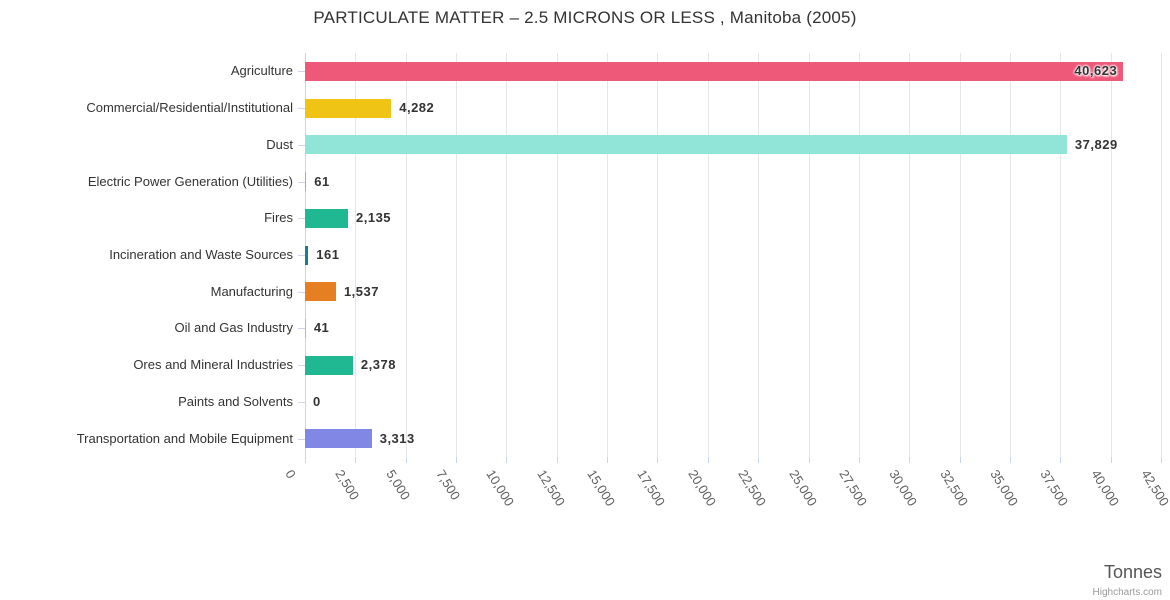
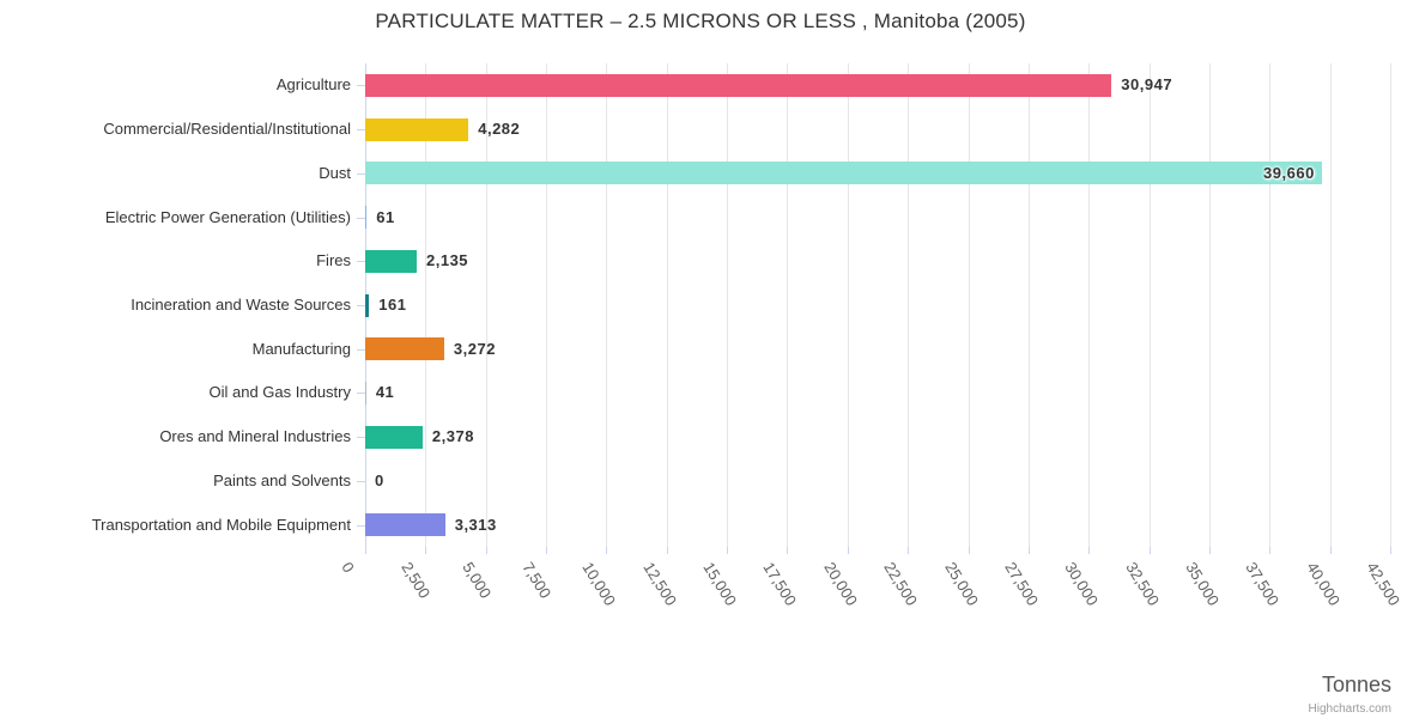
Agriculture: 40,623 -> 30,947
Dust: 37,829 -> 39,660
Manufacturing: 1,537 -> 3,272
